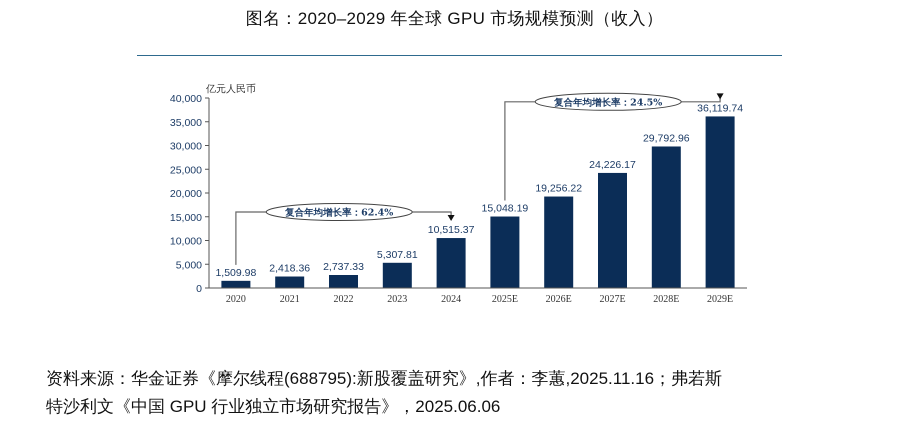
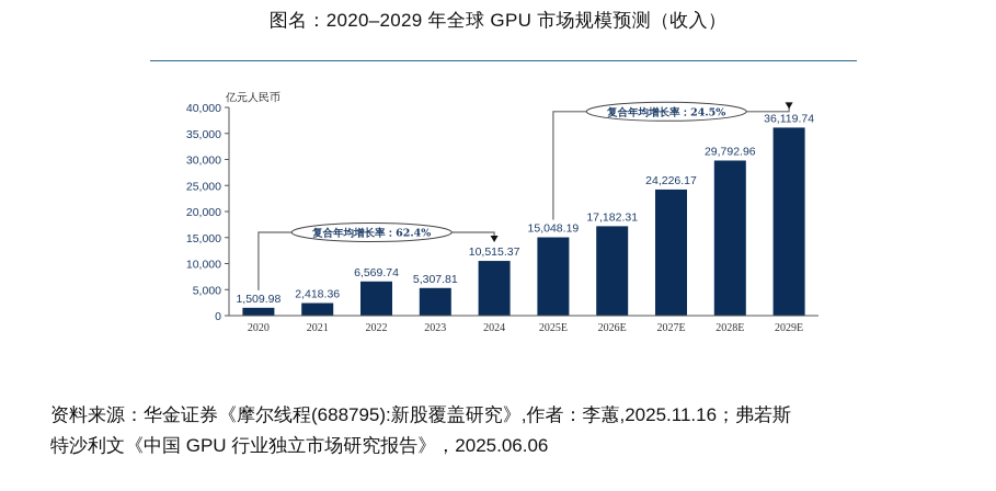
2022: 2,737.33 -> 6,569.74
2026E: 19,256.22 -> 17,182.31
